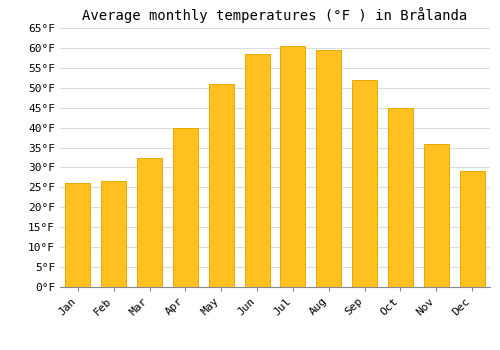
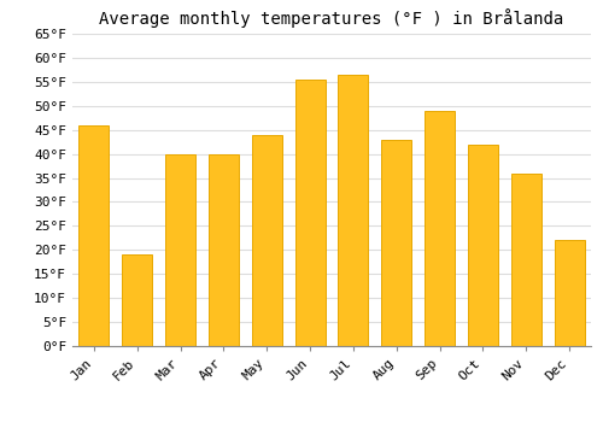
Jan: 26.0°F -> 46.0°F
Feb: 26.5°F -> 19.0°F
Mar: 32.5°F -> 40.0°F
May: 51.0°F -> 44.0°F
Jun: 58.5°F -> 55.5°F
Jul: 60.5°F -> 56.5°F
Aug: 59.5°F -> 43.0°F
Sep: 52.0°F -> 49.0°F
Oct: 45.0°F -> 42.0°F
Dec: 29.0°F -> 22.0°F
